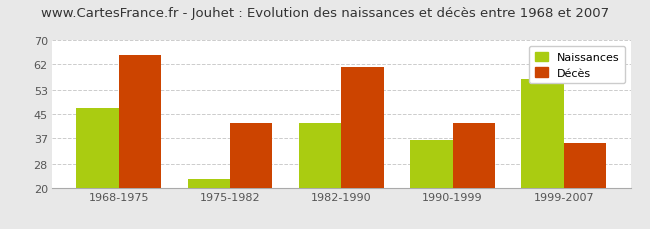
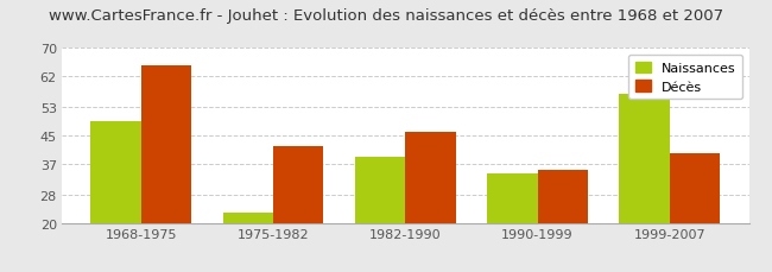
Naissances/1968-1975: 47 -> 49
Naissances/1982-1990: 42 -> 39
Décès/1982-1990: 61 -> 46
Naissances/1990-1999: 36 -> 34
Décès/1990-1999: 42 -> 35
Décès/1999-2007: 35 -> 40
